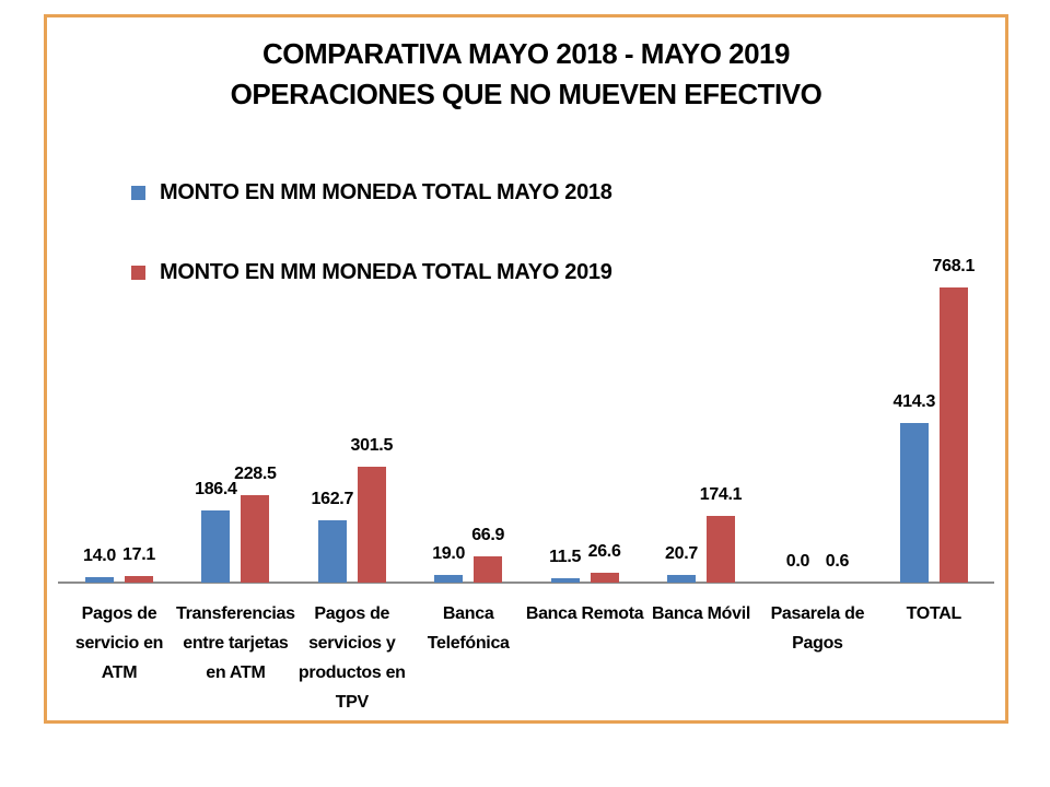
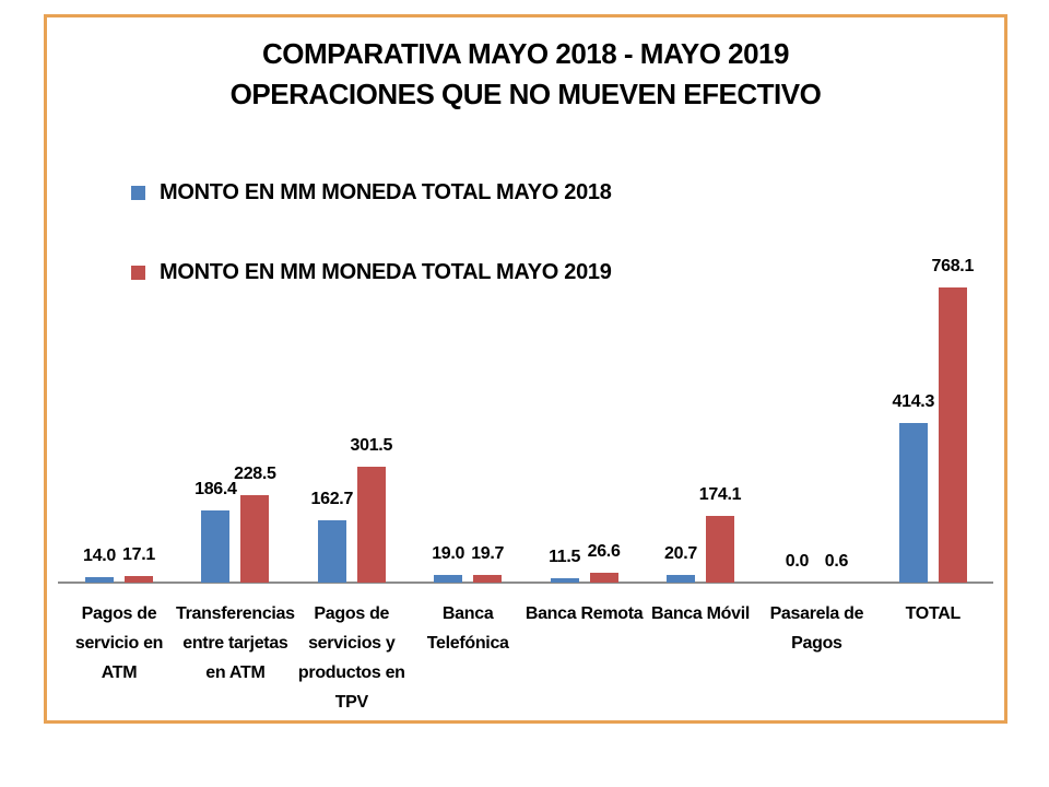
MONTO EN MM MONEDA TOTAL MAYO 2019/Banca Telefónica: 66.9 -> 19.7
